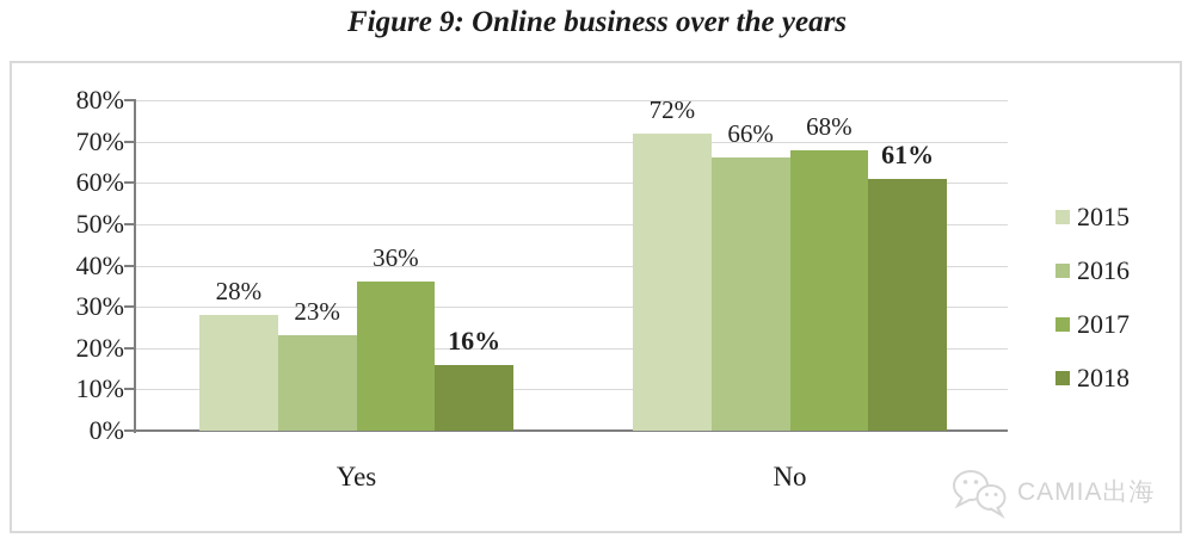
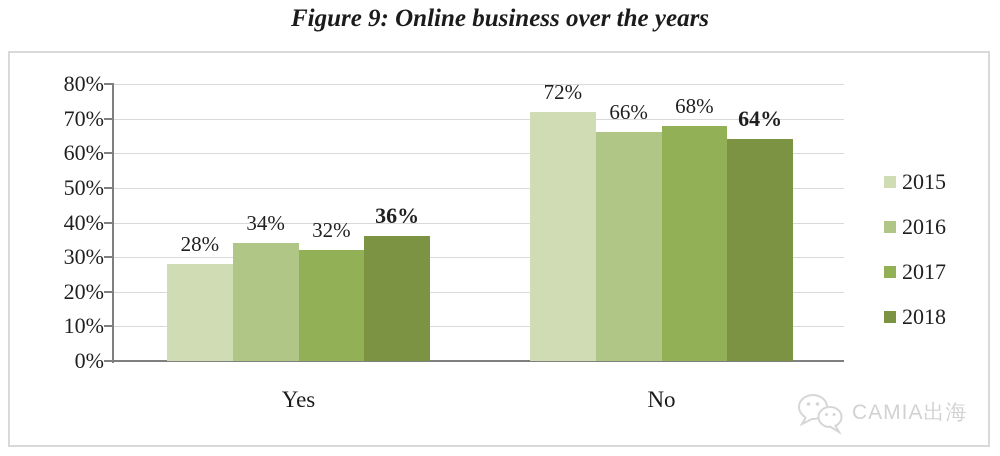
2016/Yes: 23% -> 34%
2017/Yes: 36% -> 32%
2018/Yes: 16% -> 36%
2018/No: 61% -> 64%
